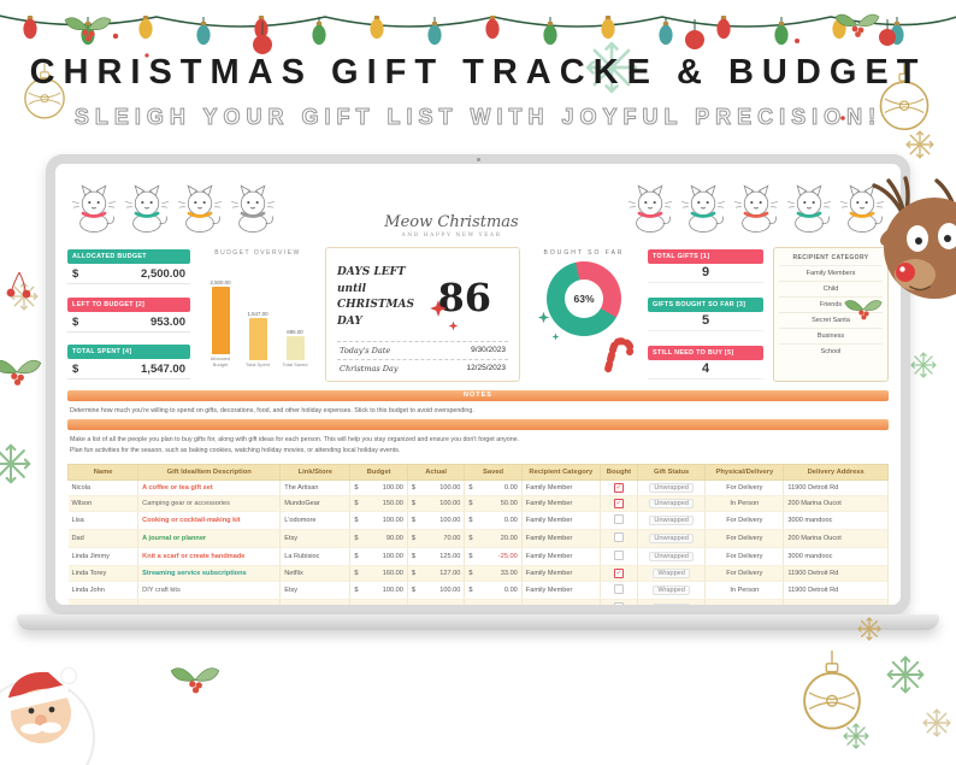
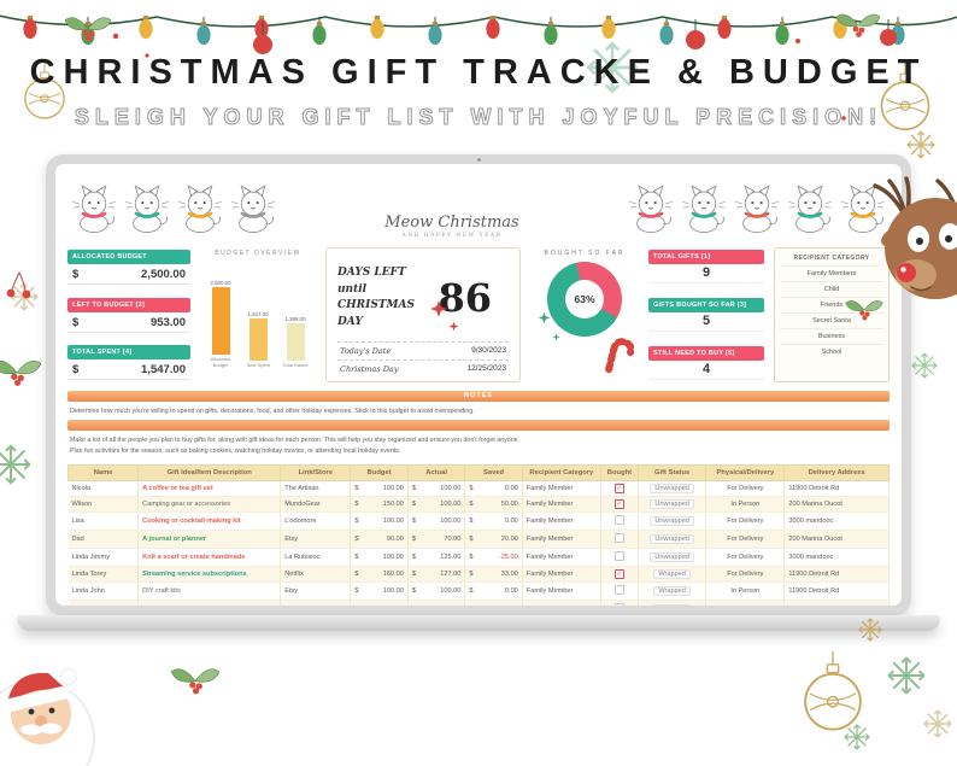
BUDGET OVERVIEW/Total Saved: 885.00 -> 1,388.00
